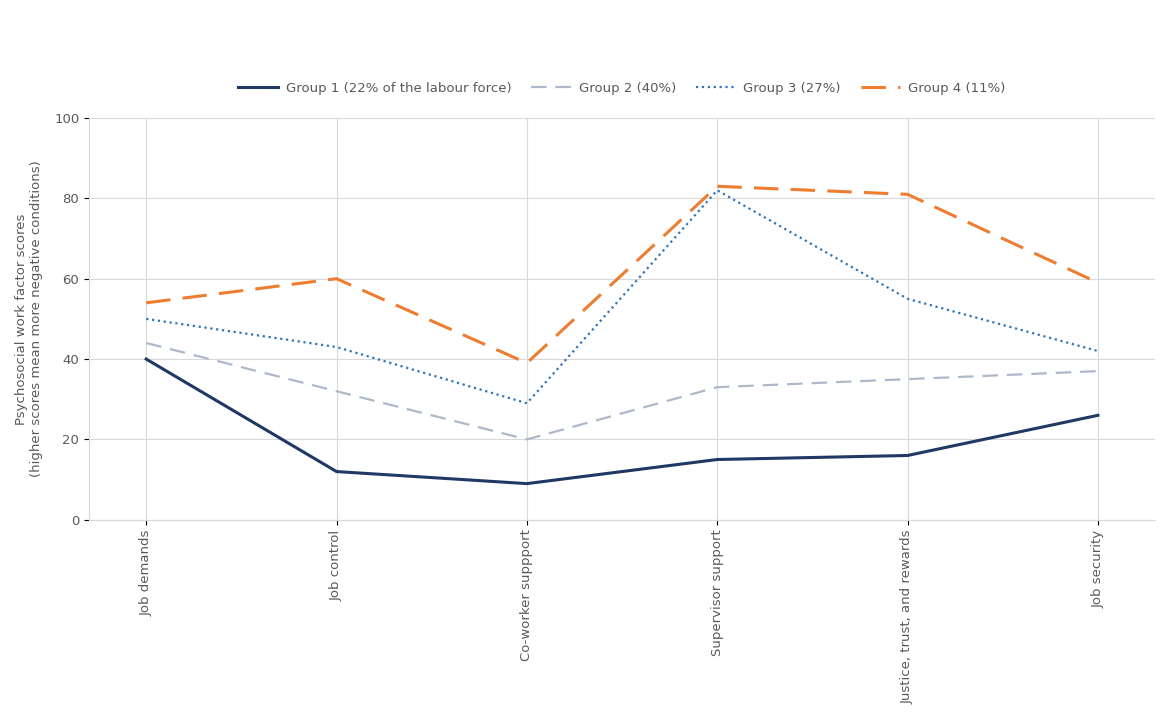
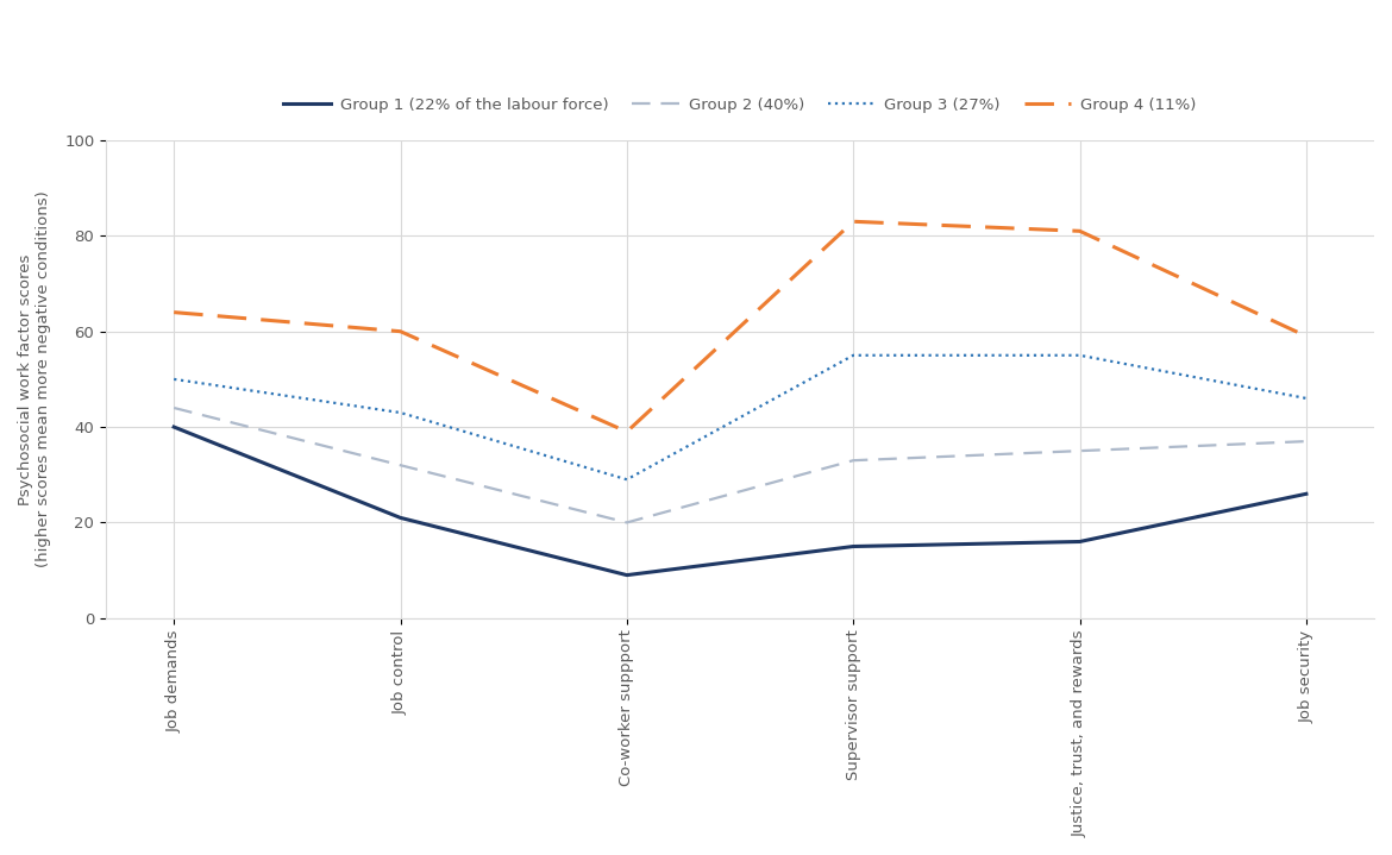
Group 4 (11%)/Job demands: 54 -> 64
Group 1 (22% of the labour force)/Job control: 12 -> 21
Group 3 (27%)/Supervisor support: 82 -> 55
Group 3 (27%)/Job security: 42 -> 46
